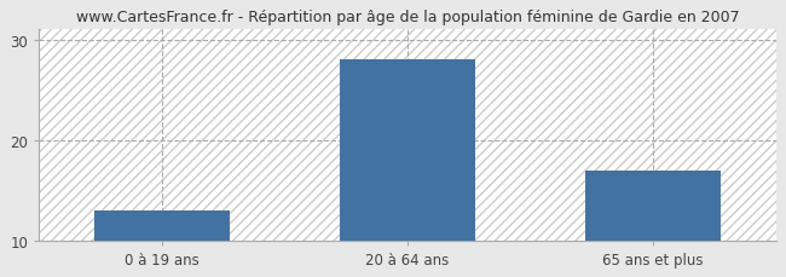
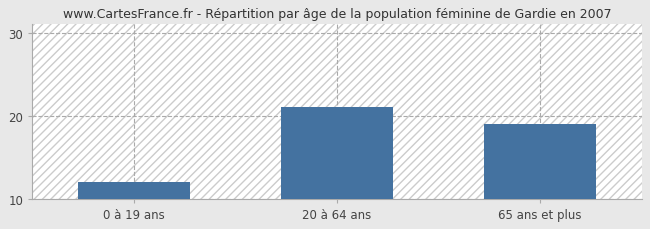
0 à 19 ans: 13 -> 12
20 à 64 ans: 28 -> 21
65 ans et plus: 17 -> 19
